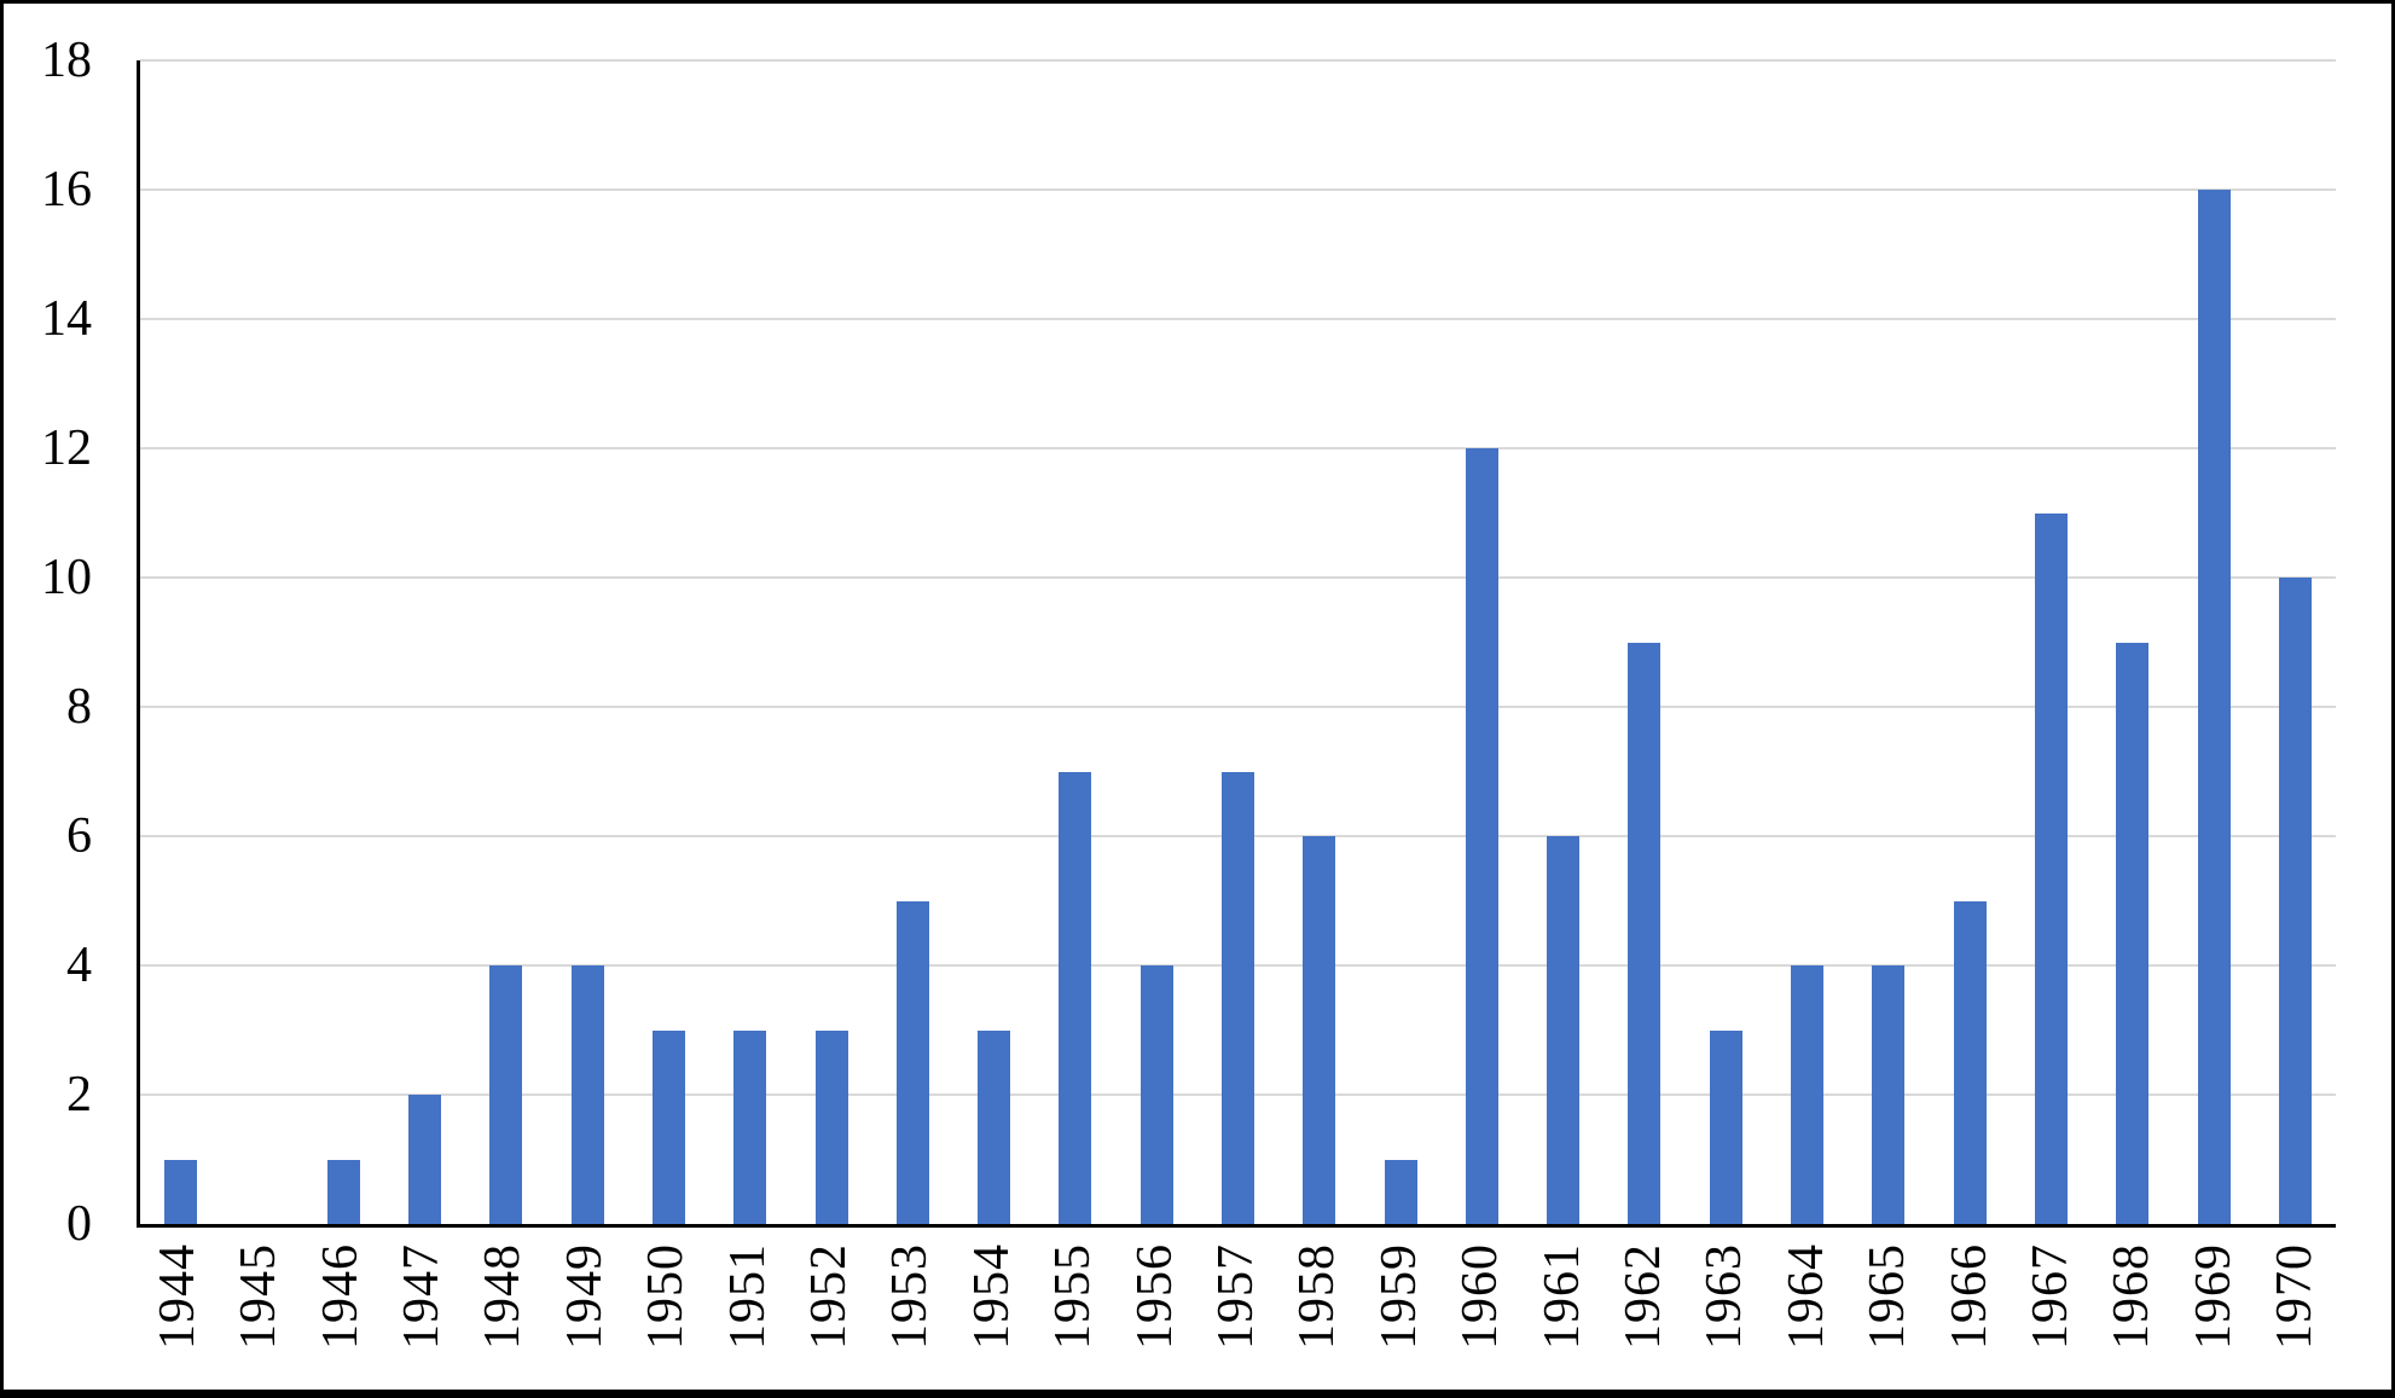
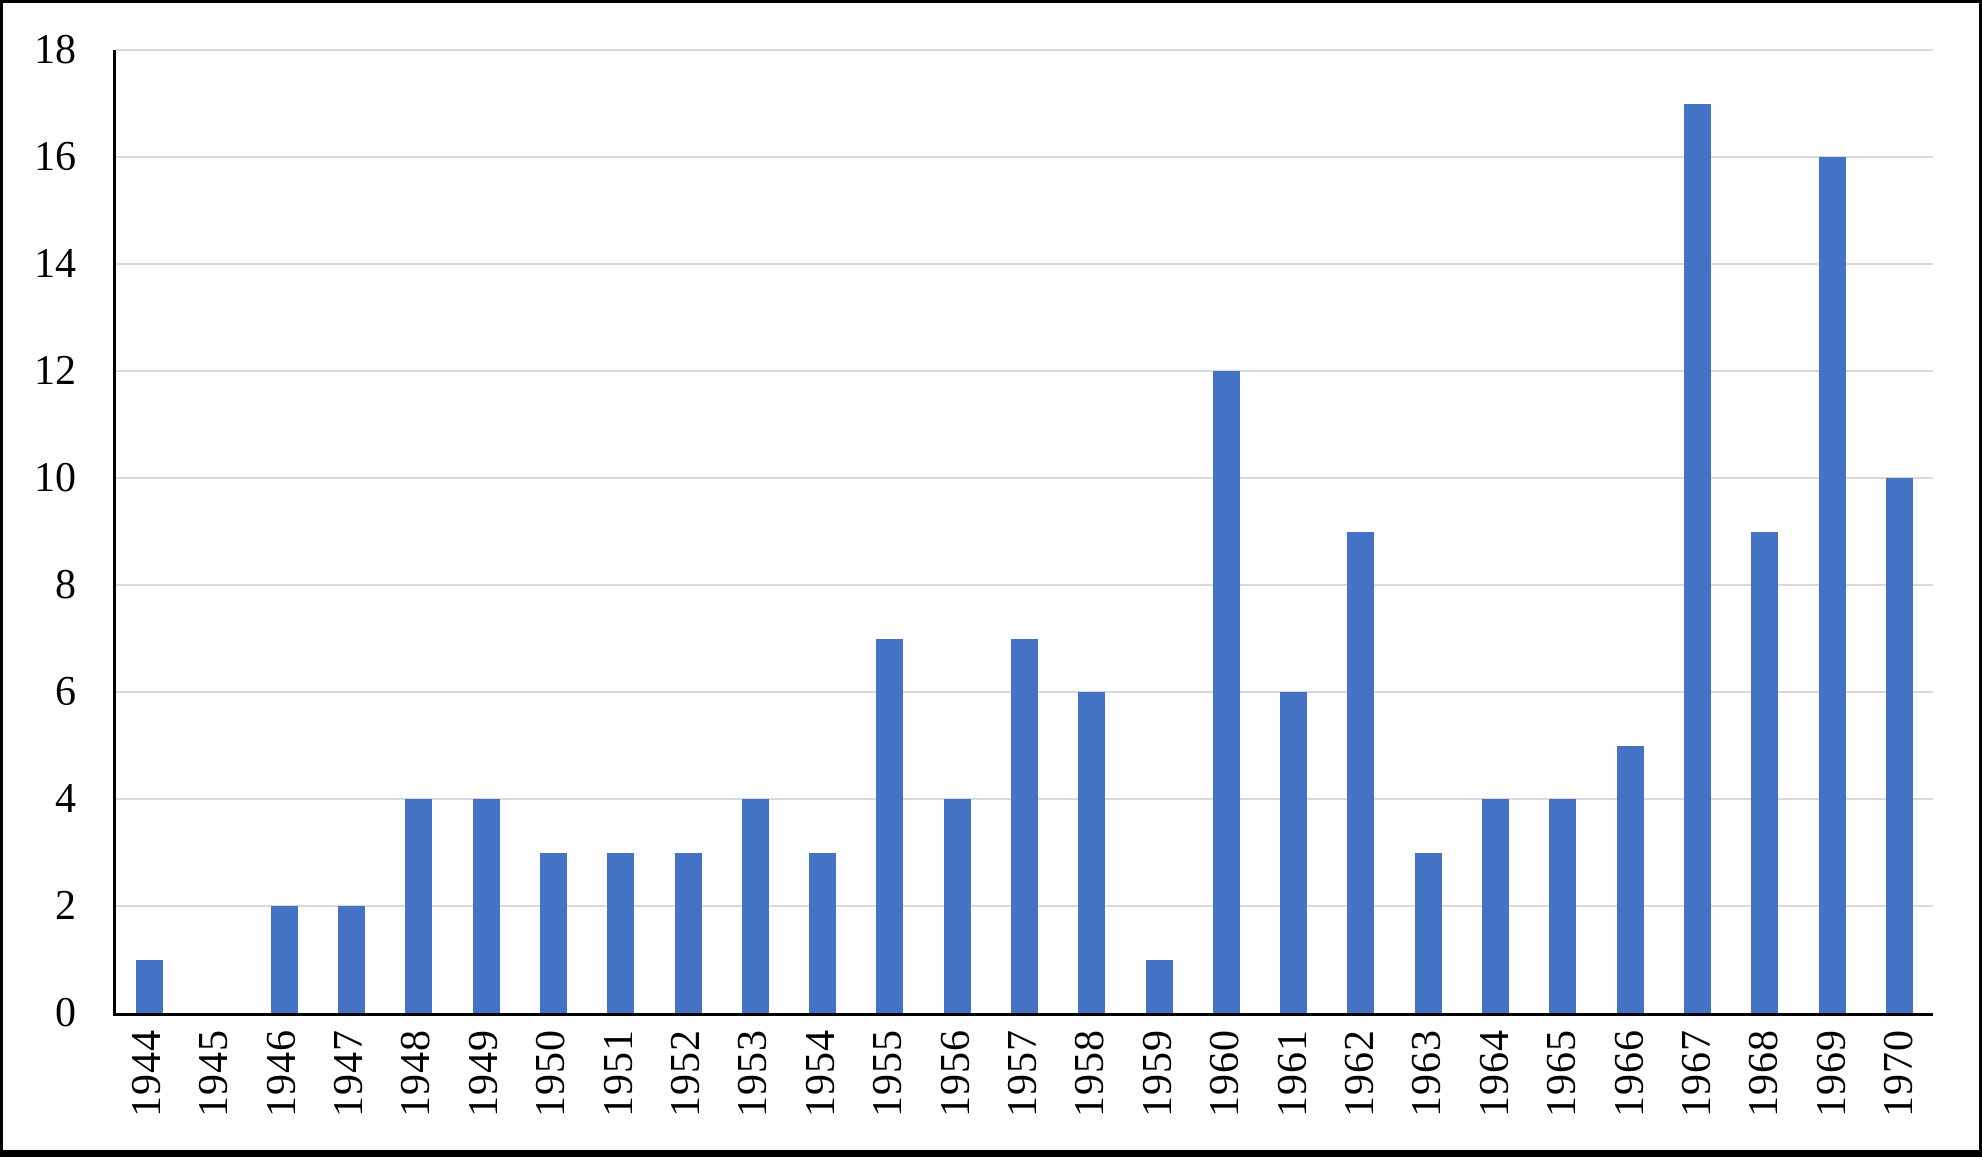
1946: 1 -> 2
1953: 5 -> 4
1967: 11 -> 17
